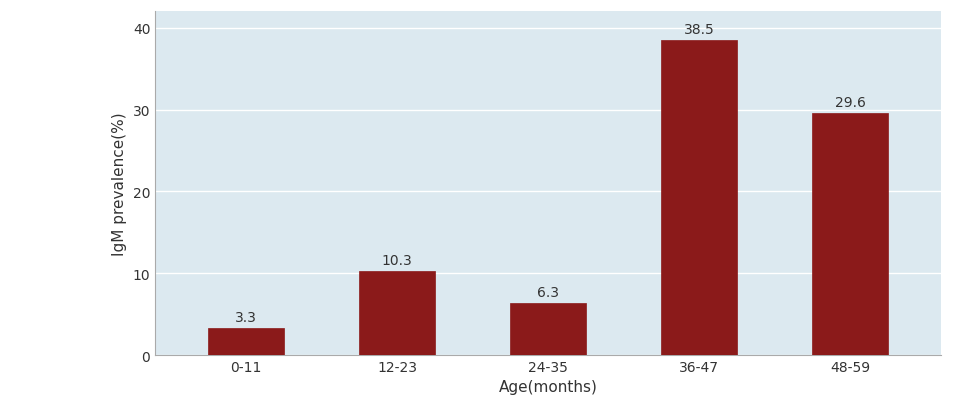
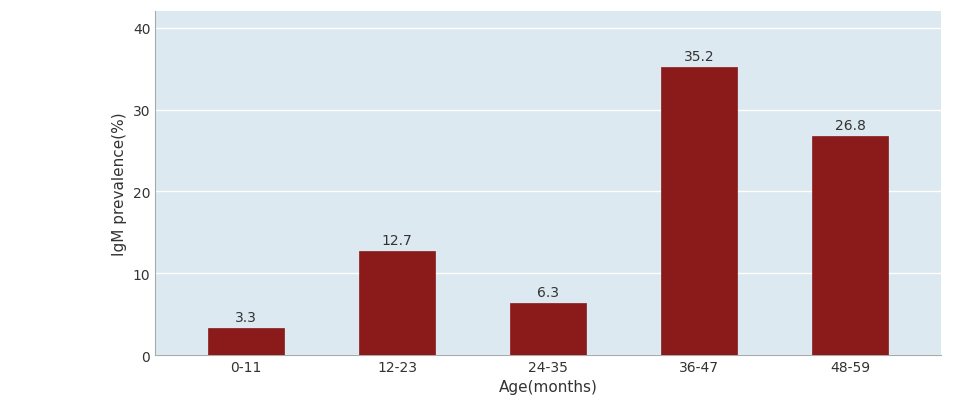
12-23: 10.3 -> 12.7
36-47: 38.5 -> 35.2
48-59: 29.6 -> 26.8
